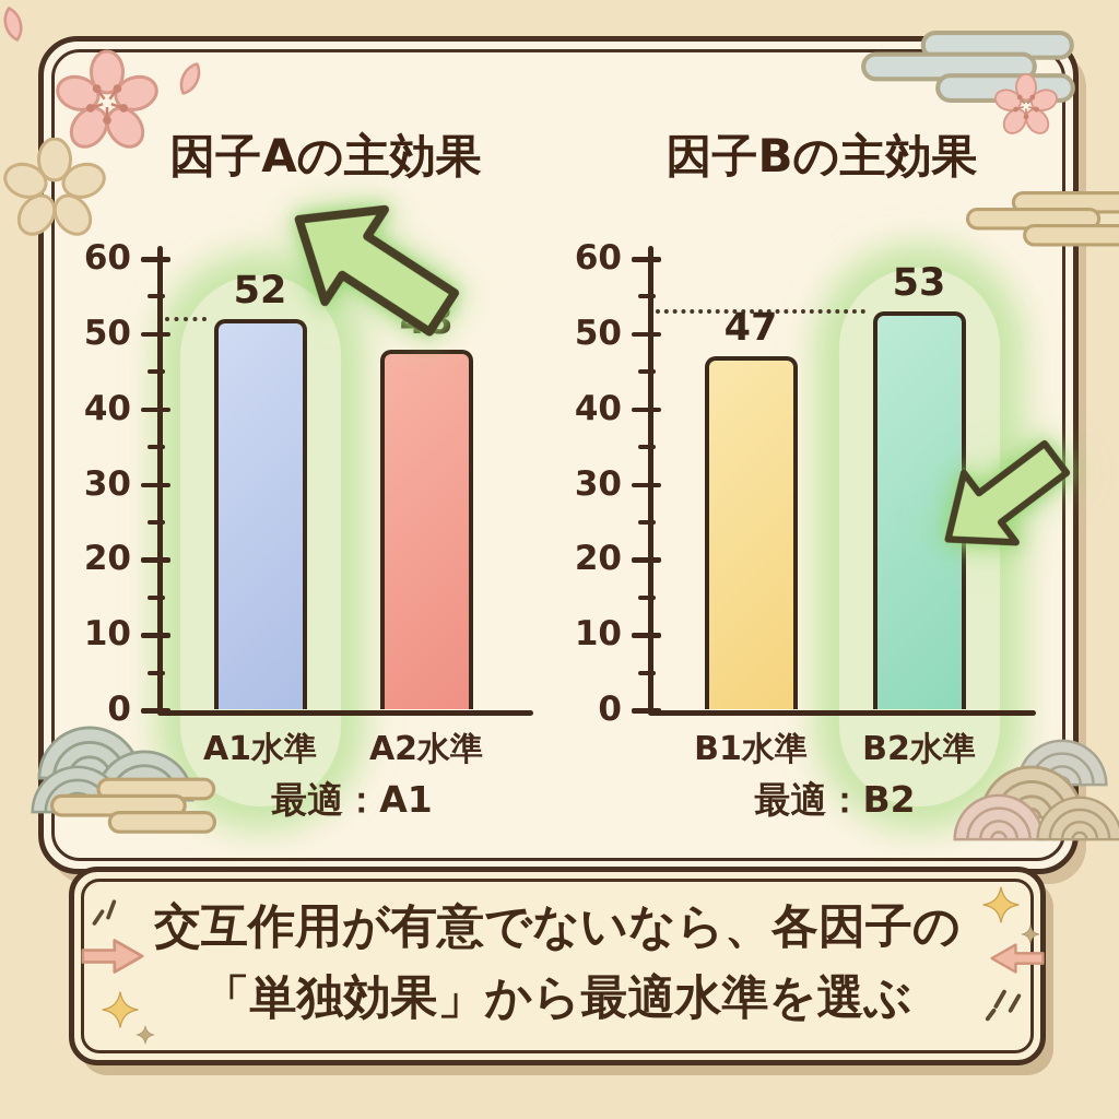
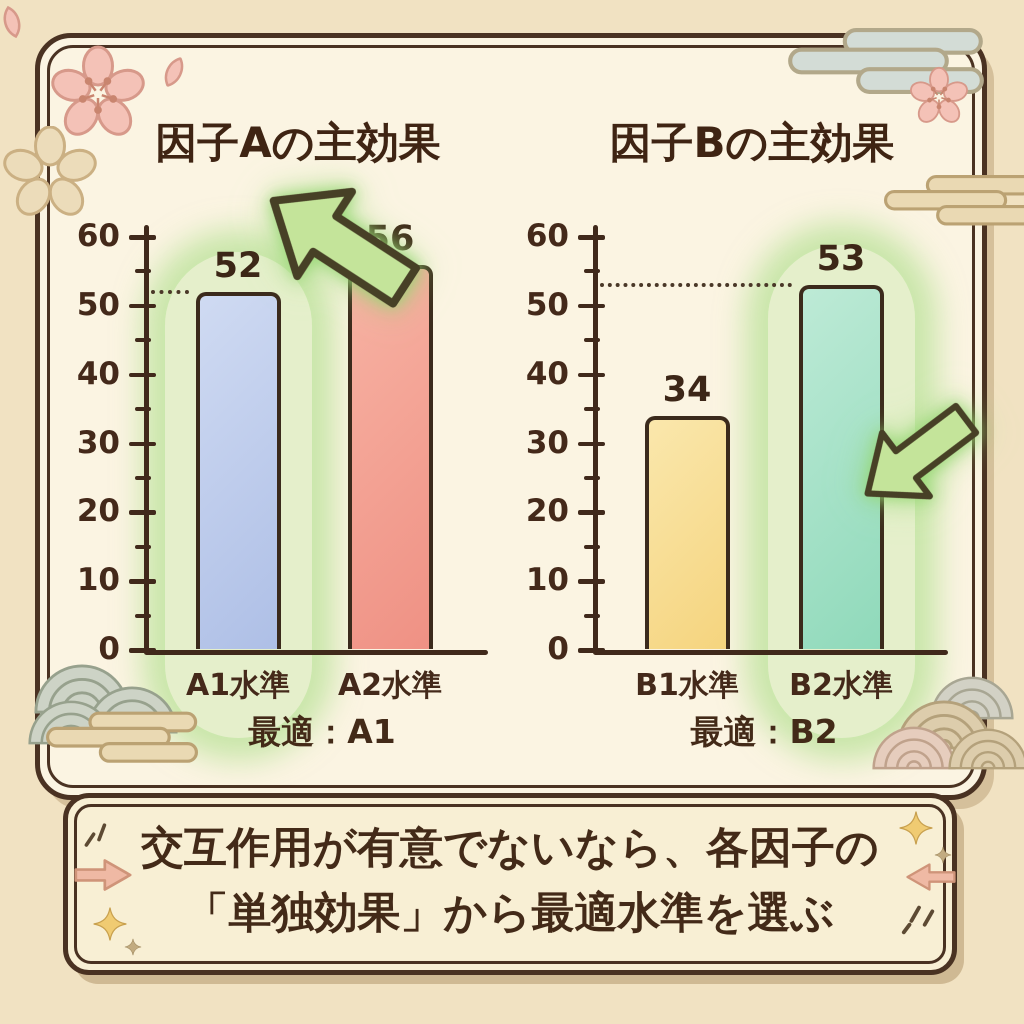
因子Aの主効果/A2水準: 48 -> 56
因子Bの主効果/B1水準: 47 -> 34
